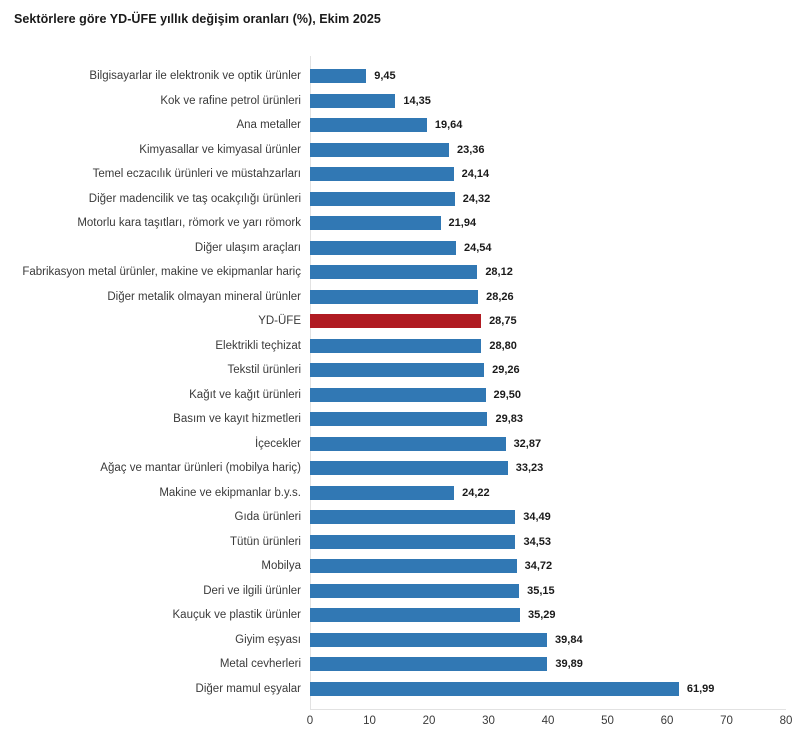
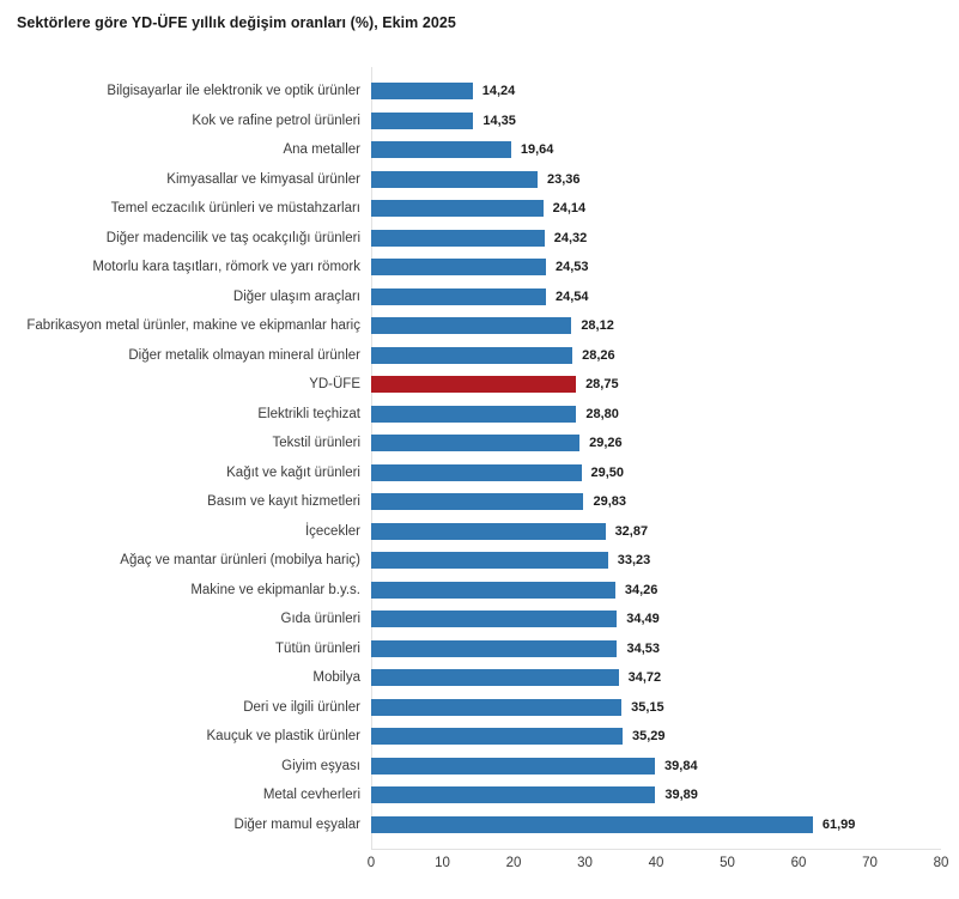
Bilgisayarlar ile elektronik ve optik ürünler: 9,45 -> 14,24
Motorlu kara taşıtları, römork ve yarı römork: 21,94 -> 24,53
Makine ve ekipmanlar b.y.s.: 24,22 -> 34,26
